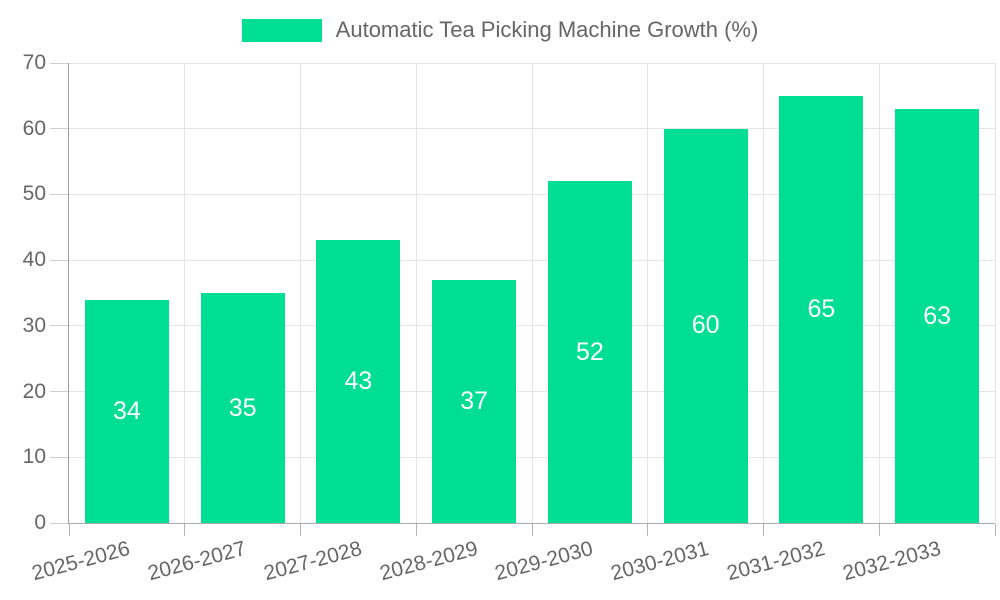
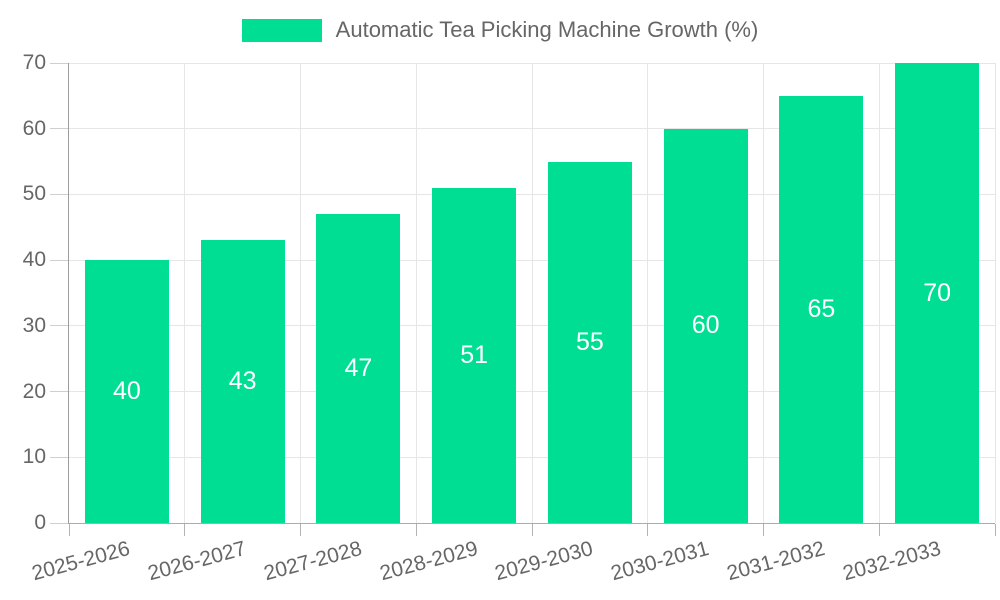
2025-2026: 34 -> 40
2026-2027: 35 -> 43
2027-2028: 43 -> 47
2028-2029: 37 -> 51
2029-2030: 52 -> 55
2032-2033: 63 -> 70
